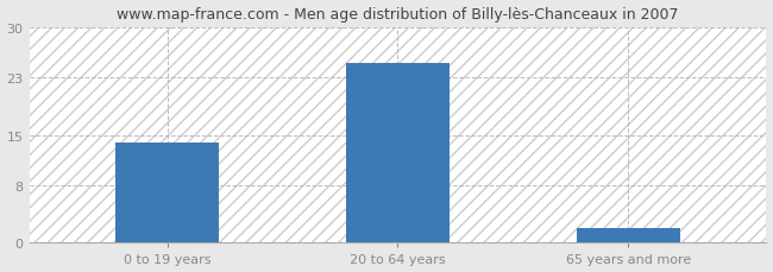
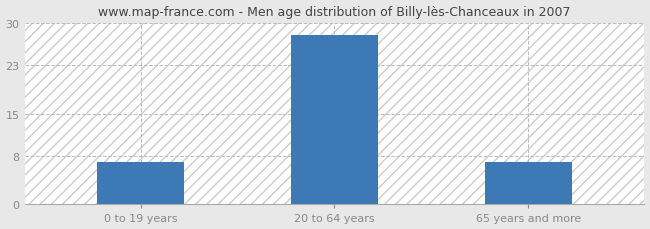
0 to 19 years: 14 -> 7
20 to 64 years: 25 -> 28
65 years and more: 2 -> 7
